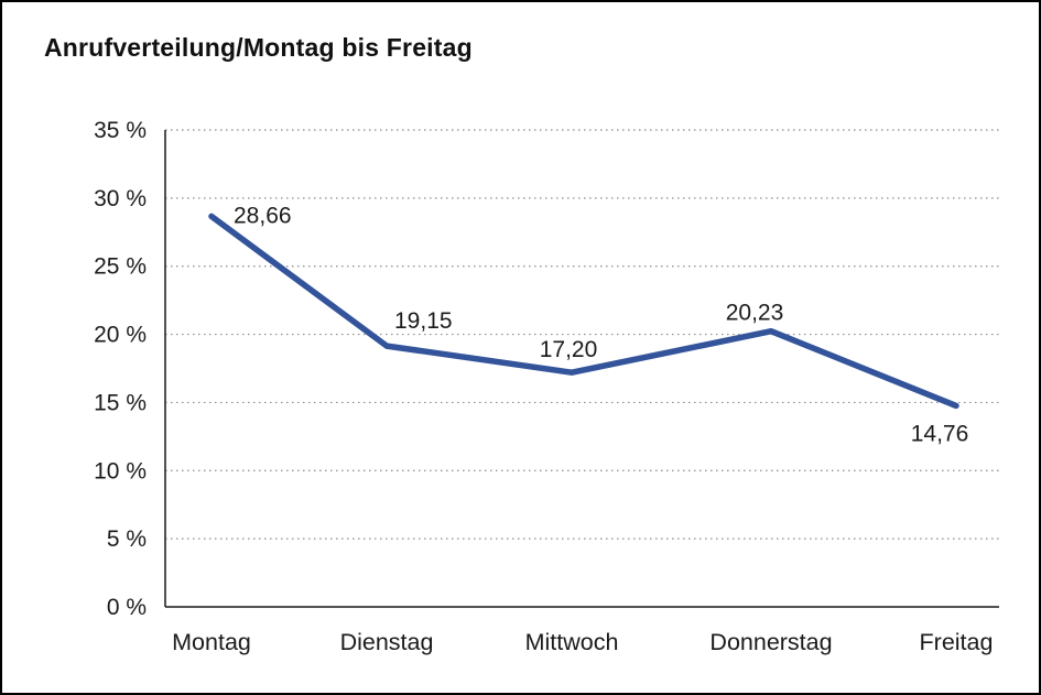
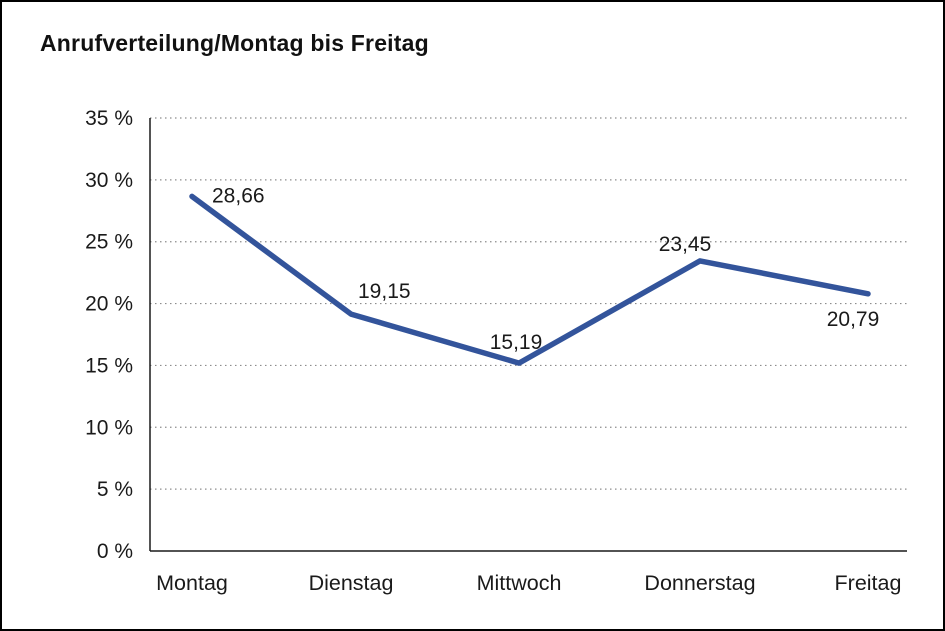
Mittwoch: 17,20 -> 15,19
Donnerstag: 20,23 -> 23,45
Freitag: 14,76 -> 20,79
